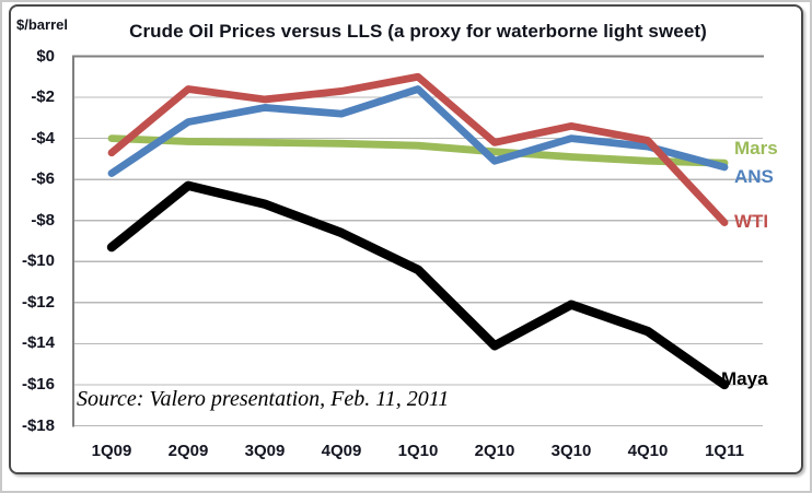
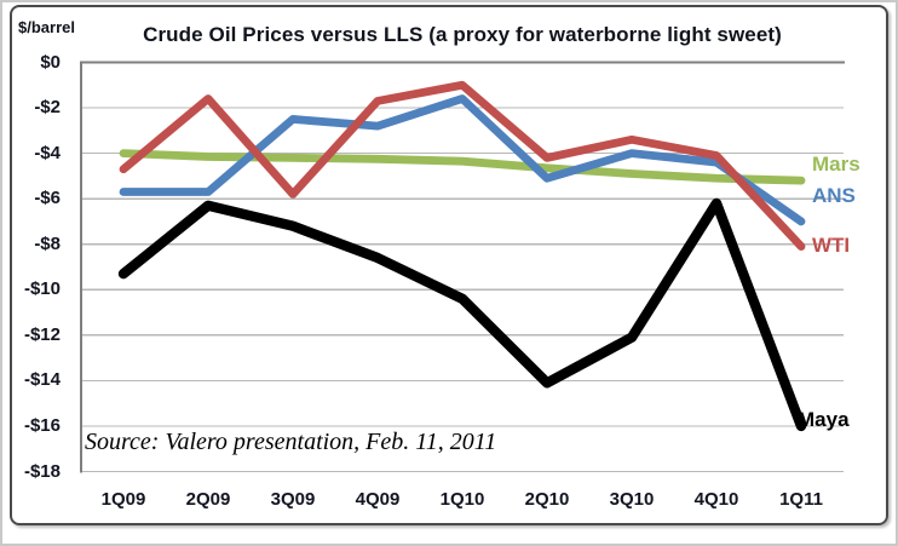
ANS/2Q09: -$3.2 -> -$5.7
WTI/3Q09: -$2.1 -> -$5.8
Maya/4Q10: -$13.4 -> -$6.2
ANS/1Q11: -$5.4 -> -$7.0
